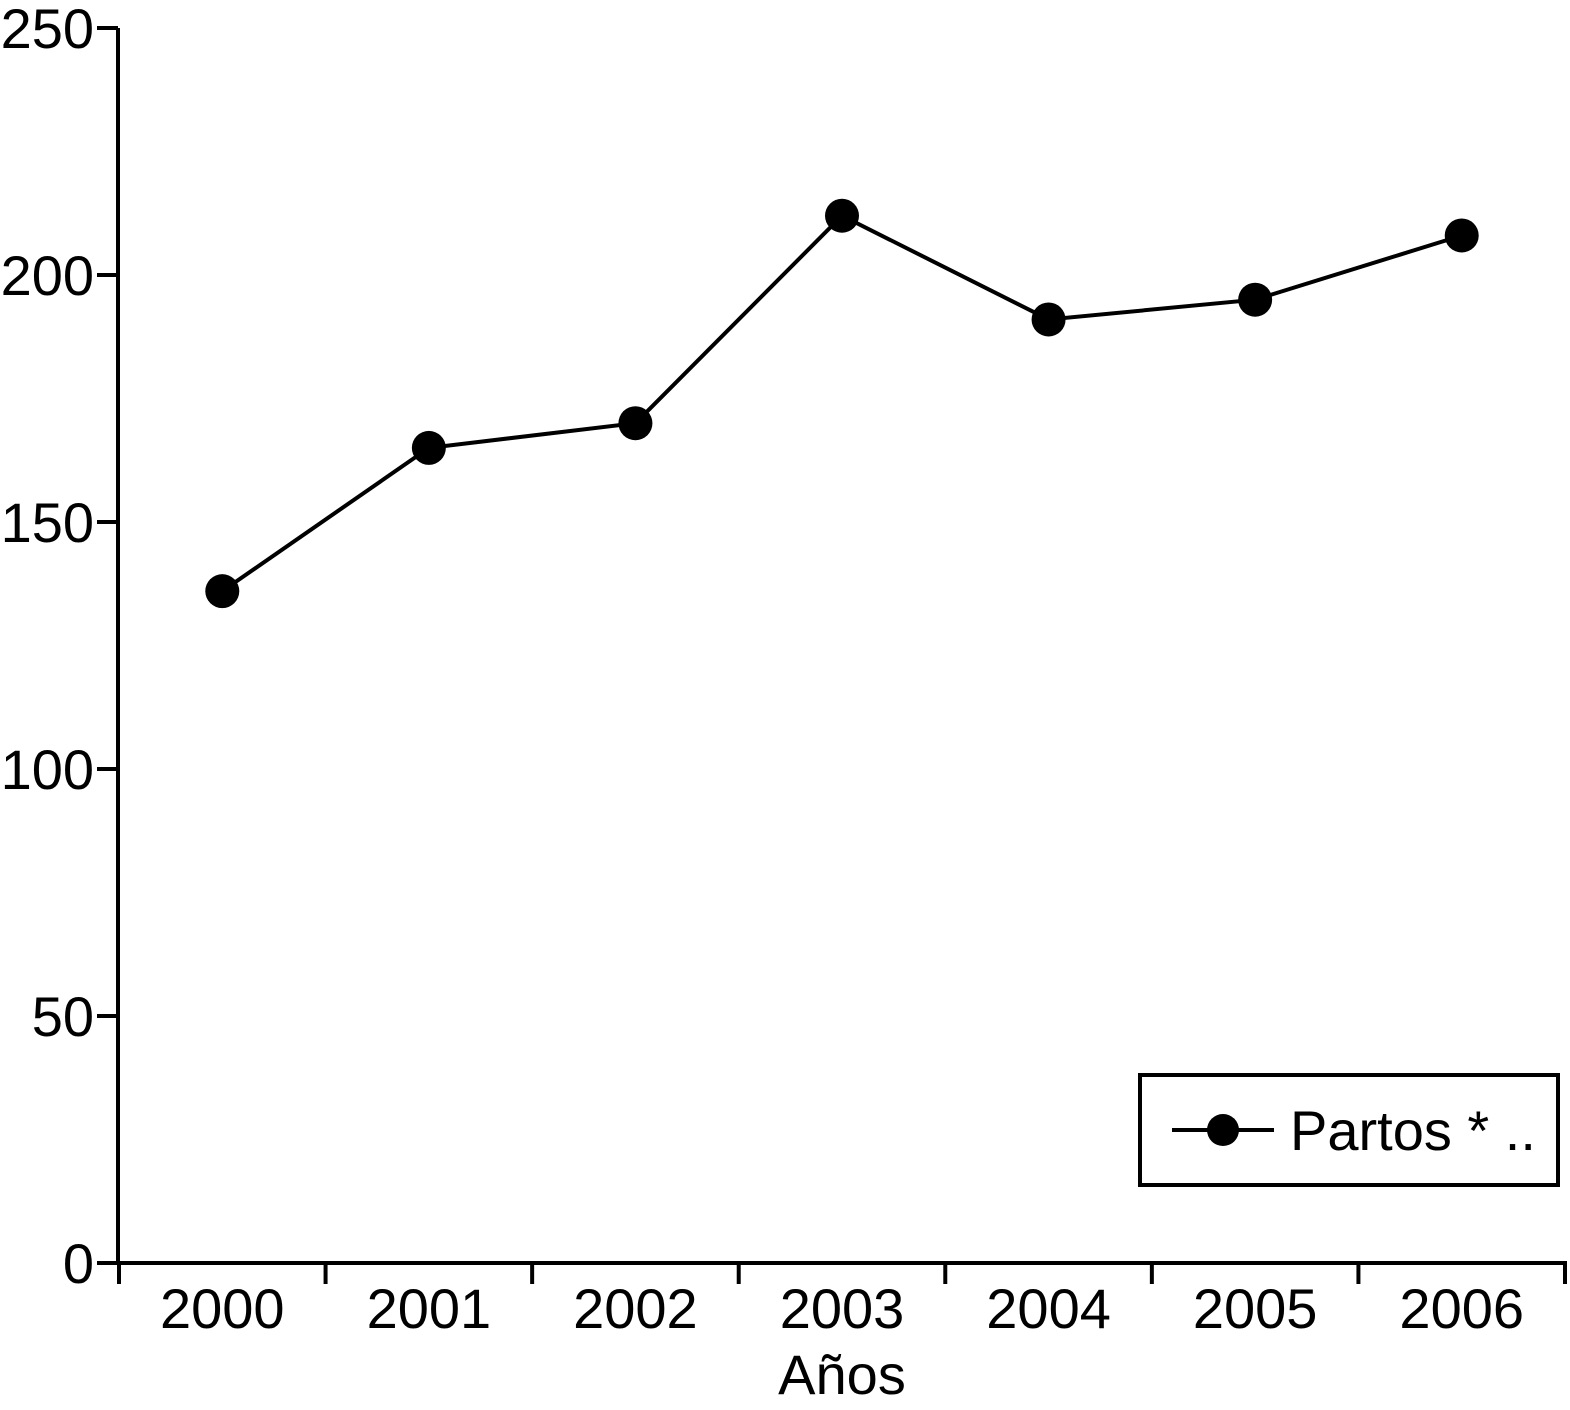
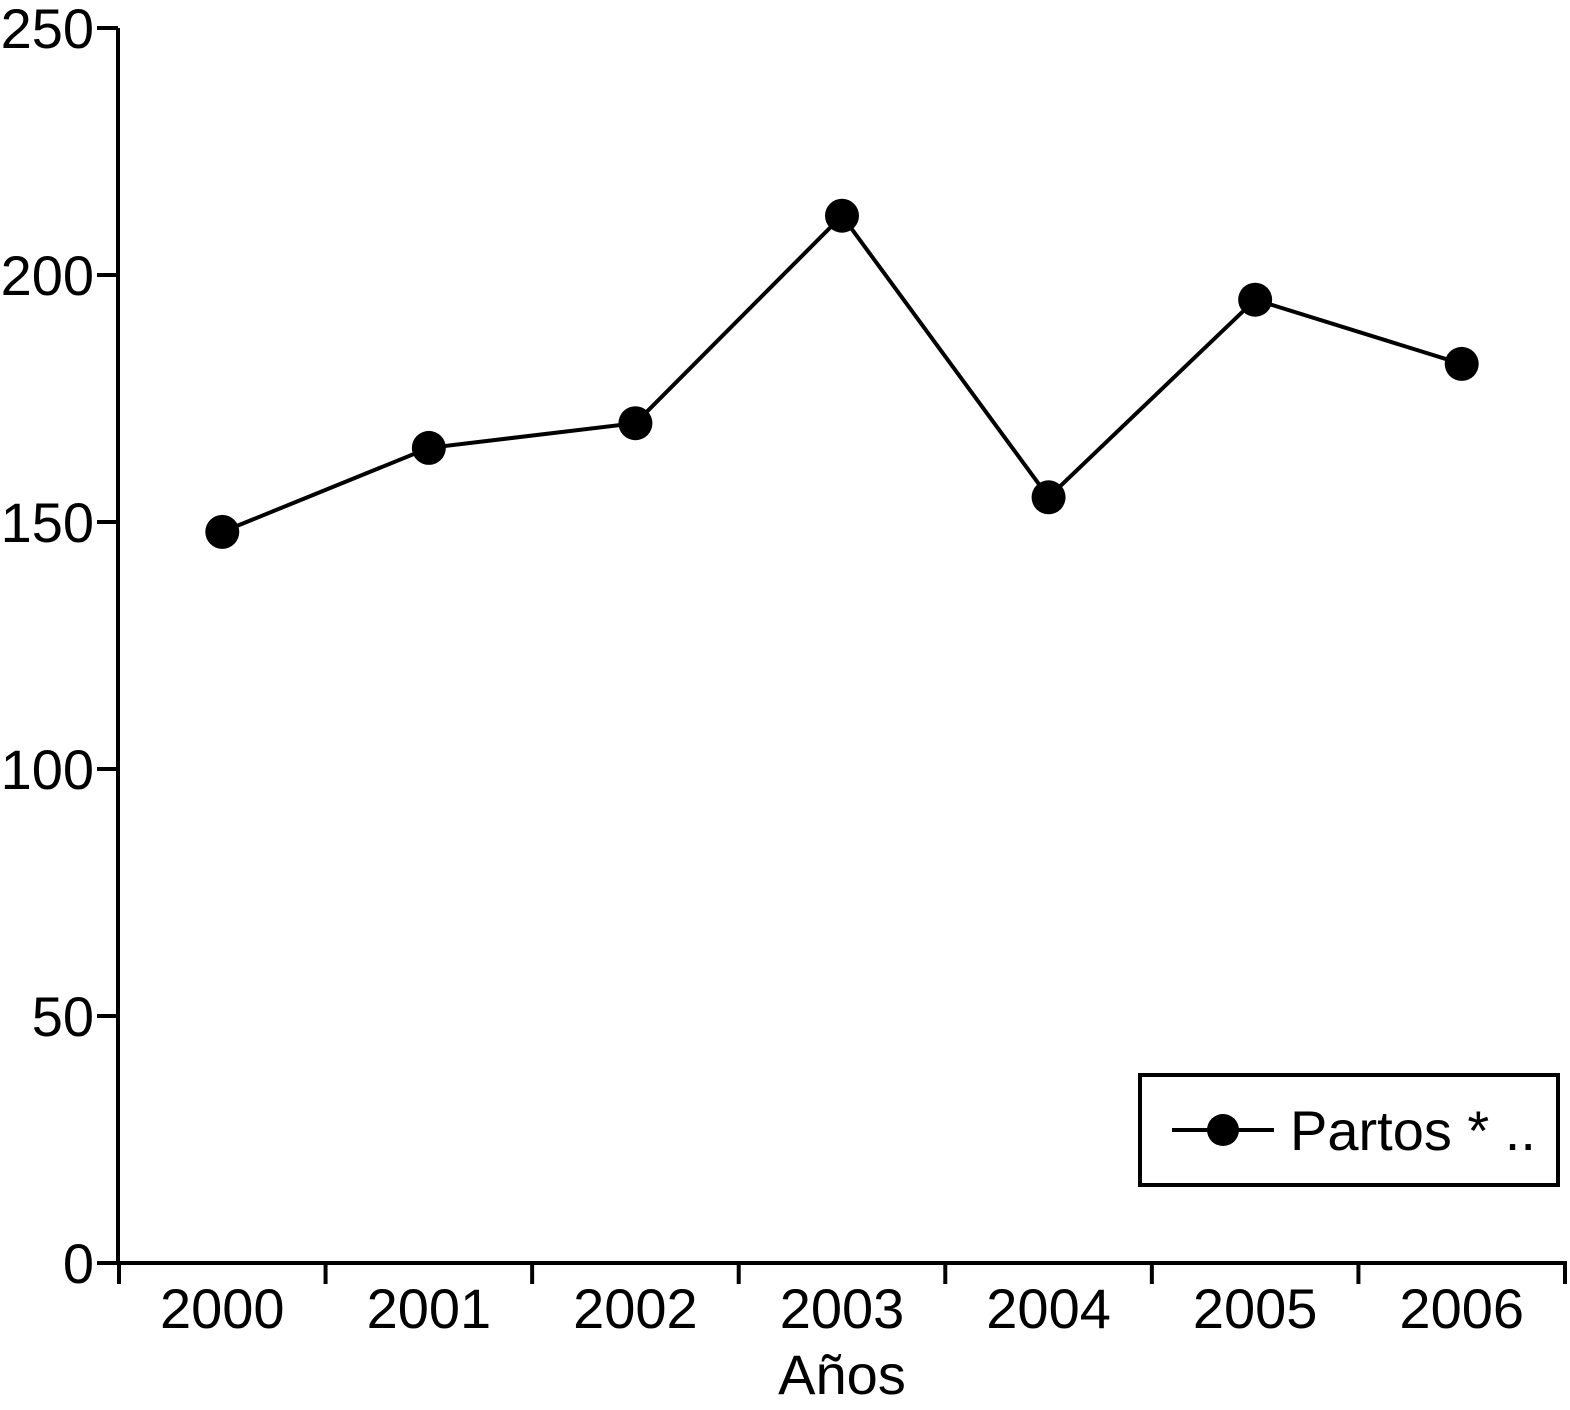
2000: 136 -> 148
2004: 191 -> 155
2006: 208 -> 182
